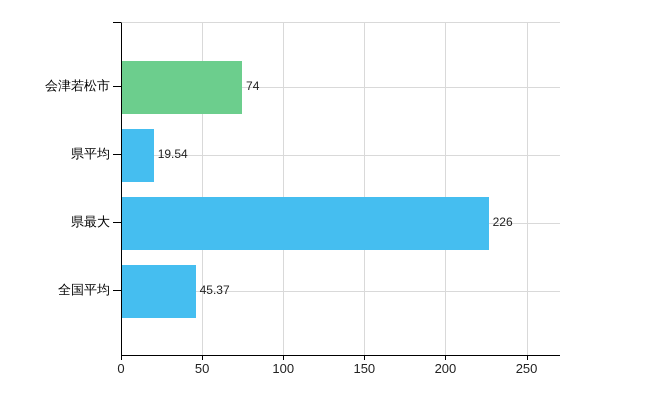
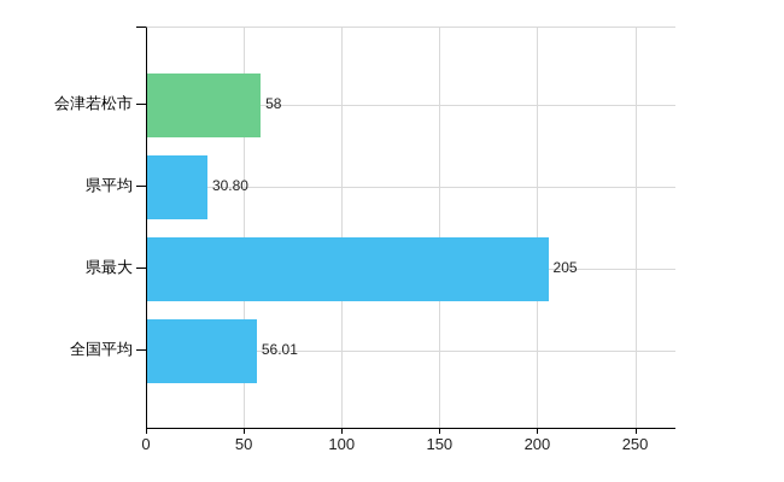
会津若松市: 74 -> 58
県平均: 19.54 -> 30.80
県最大: 226 -> 205
全国平均: 45.37 -> 56.01
